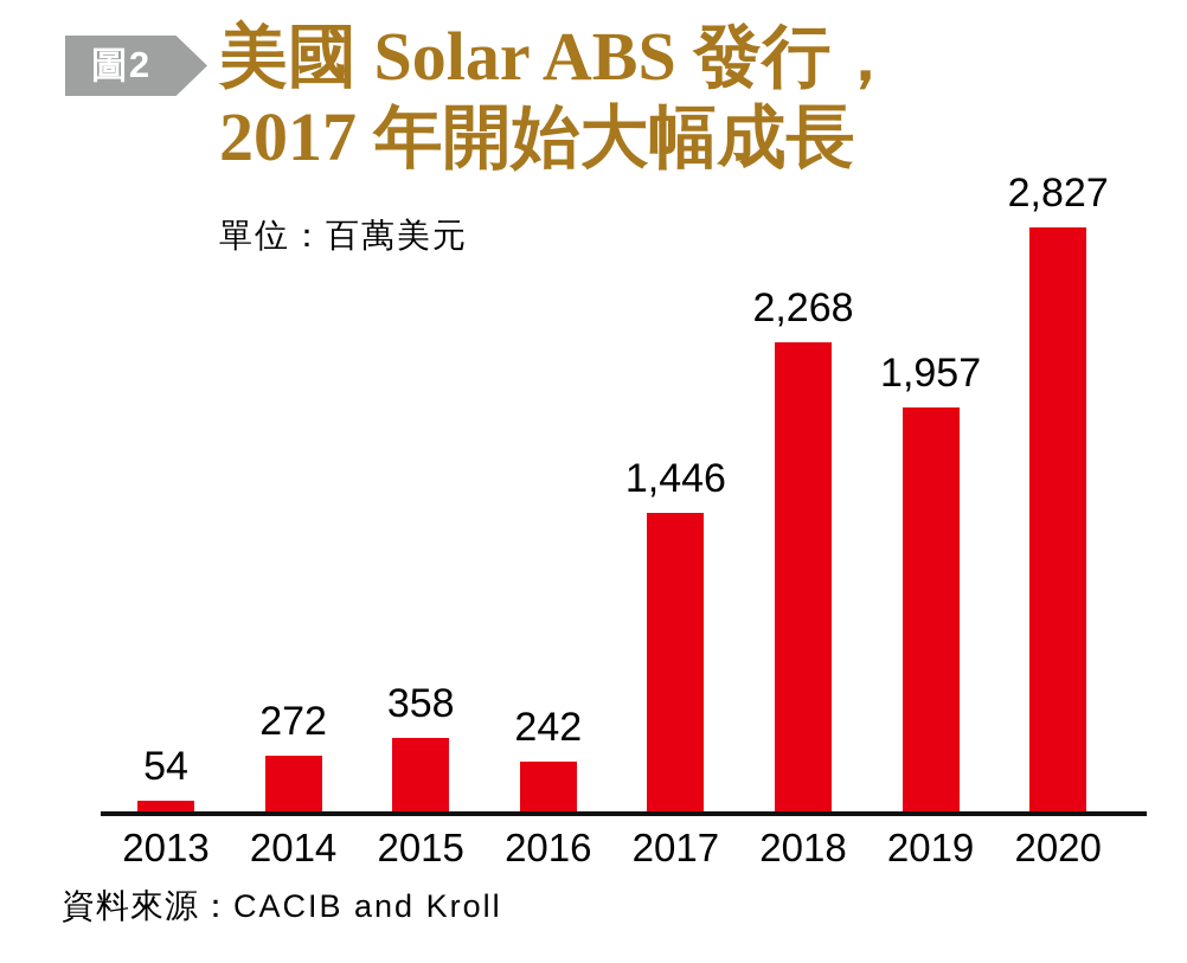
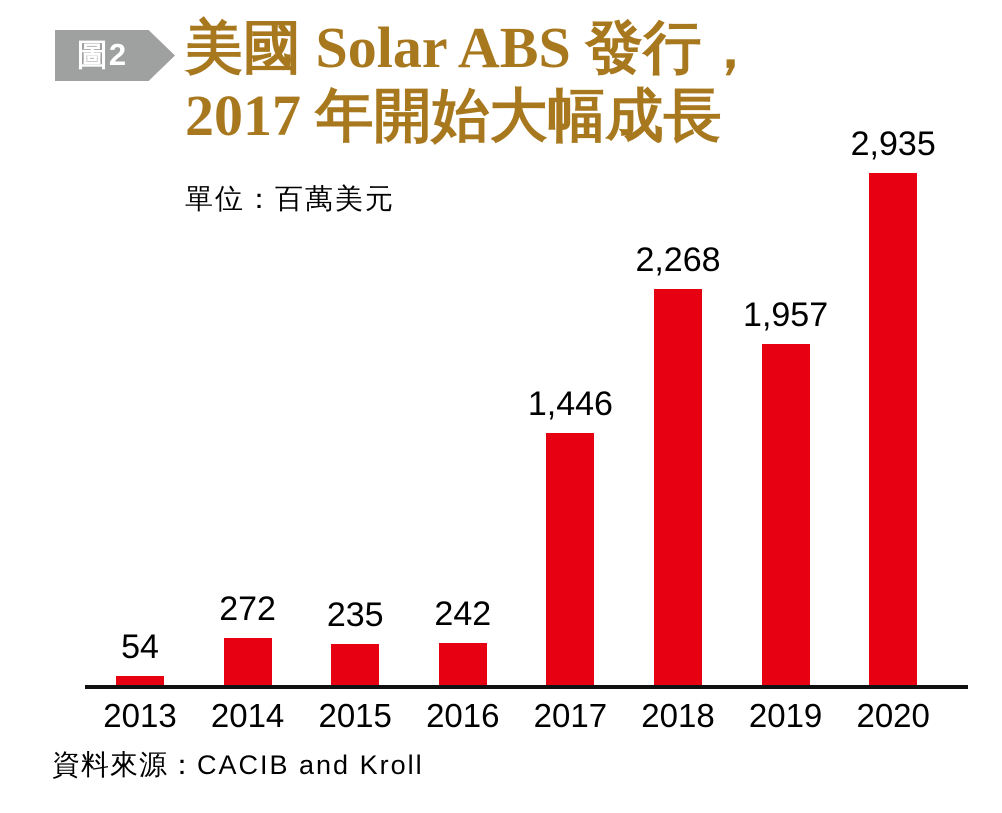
2015: 358 -> 235
2020: 2,827 -> 2,935
